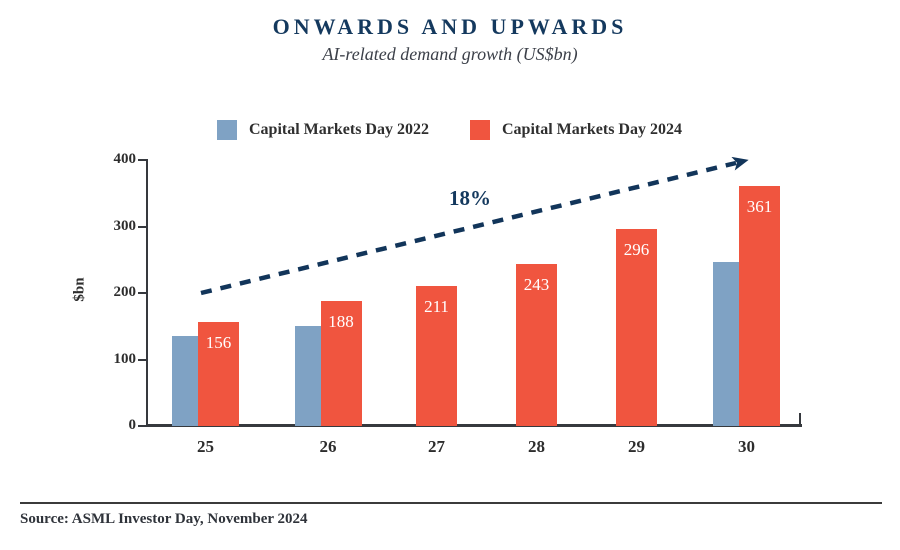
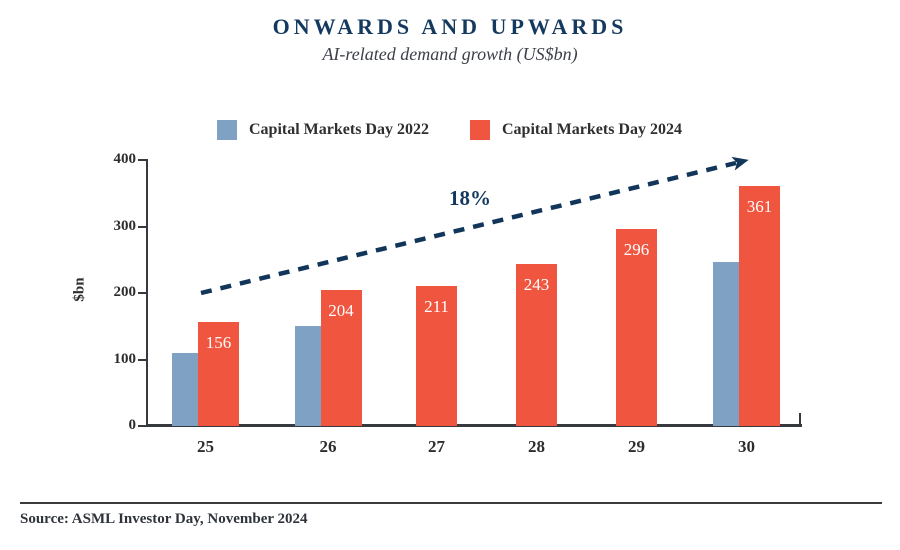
Capital Markets Day 2022/25: 140 -> 110
Capital Markets Day 2024/26: 188 -> 204
